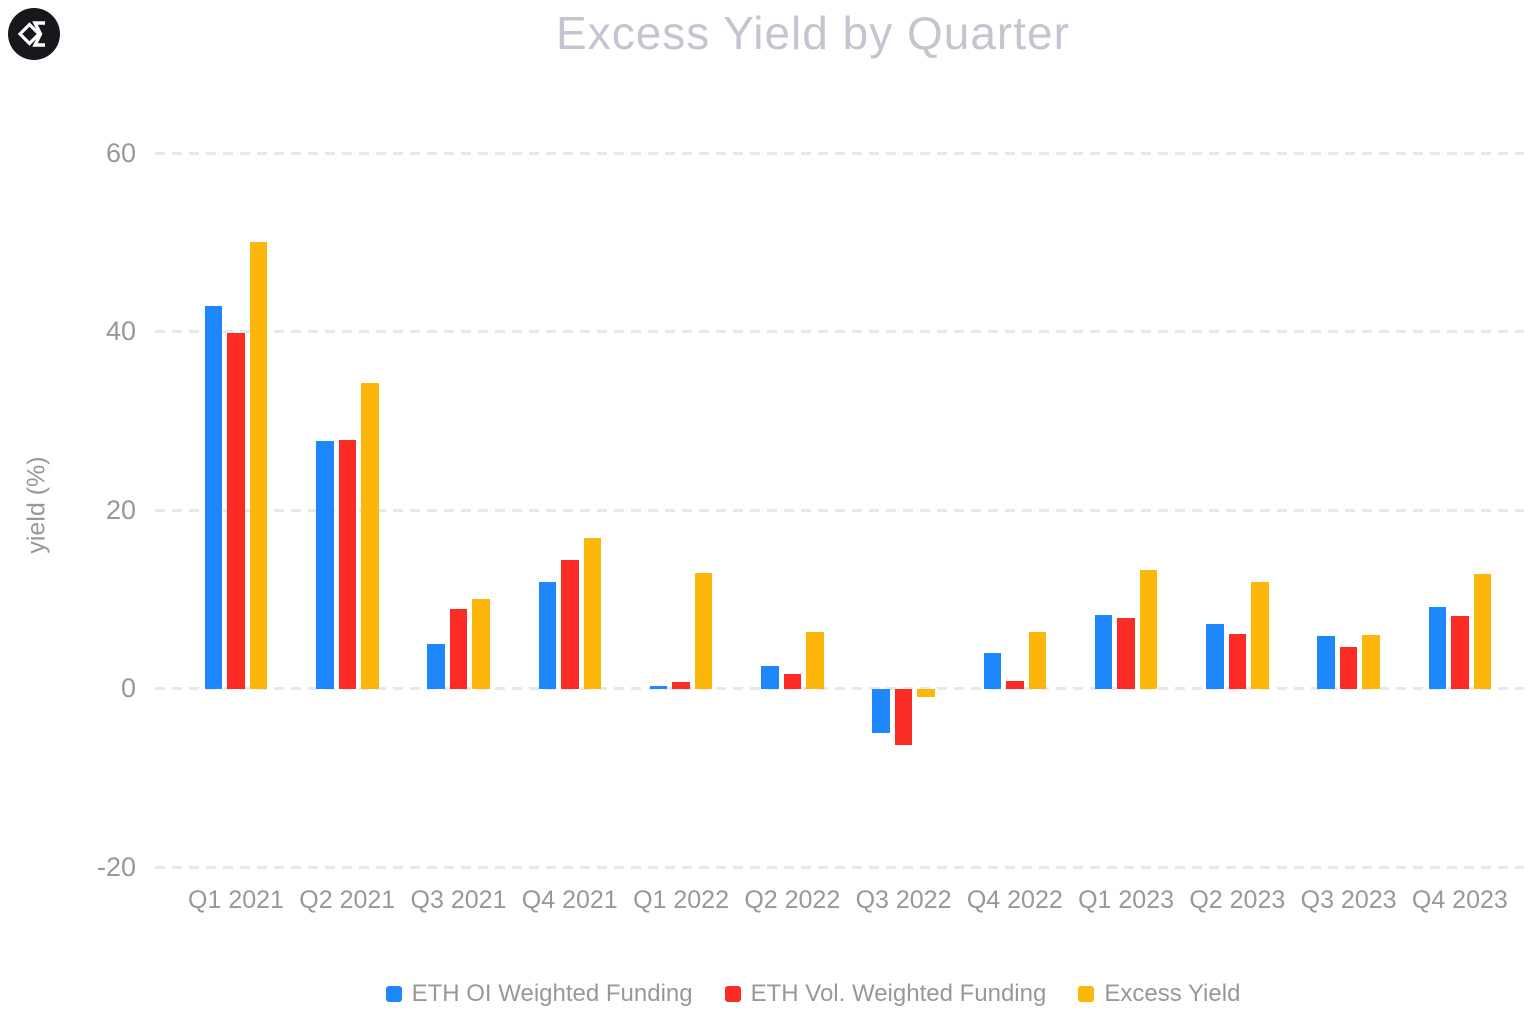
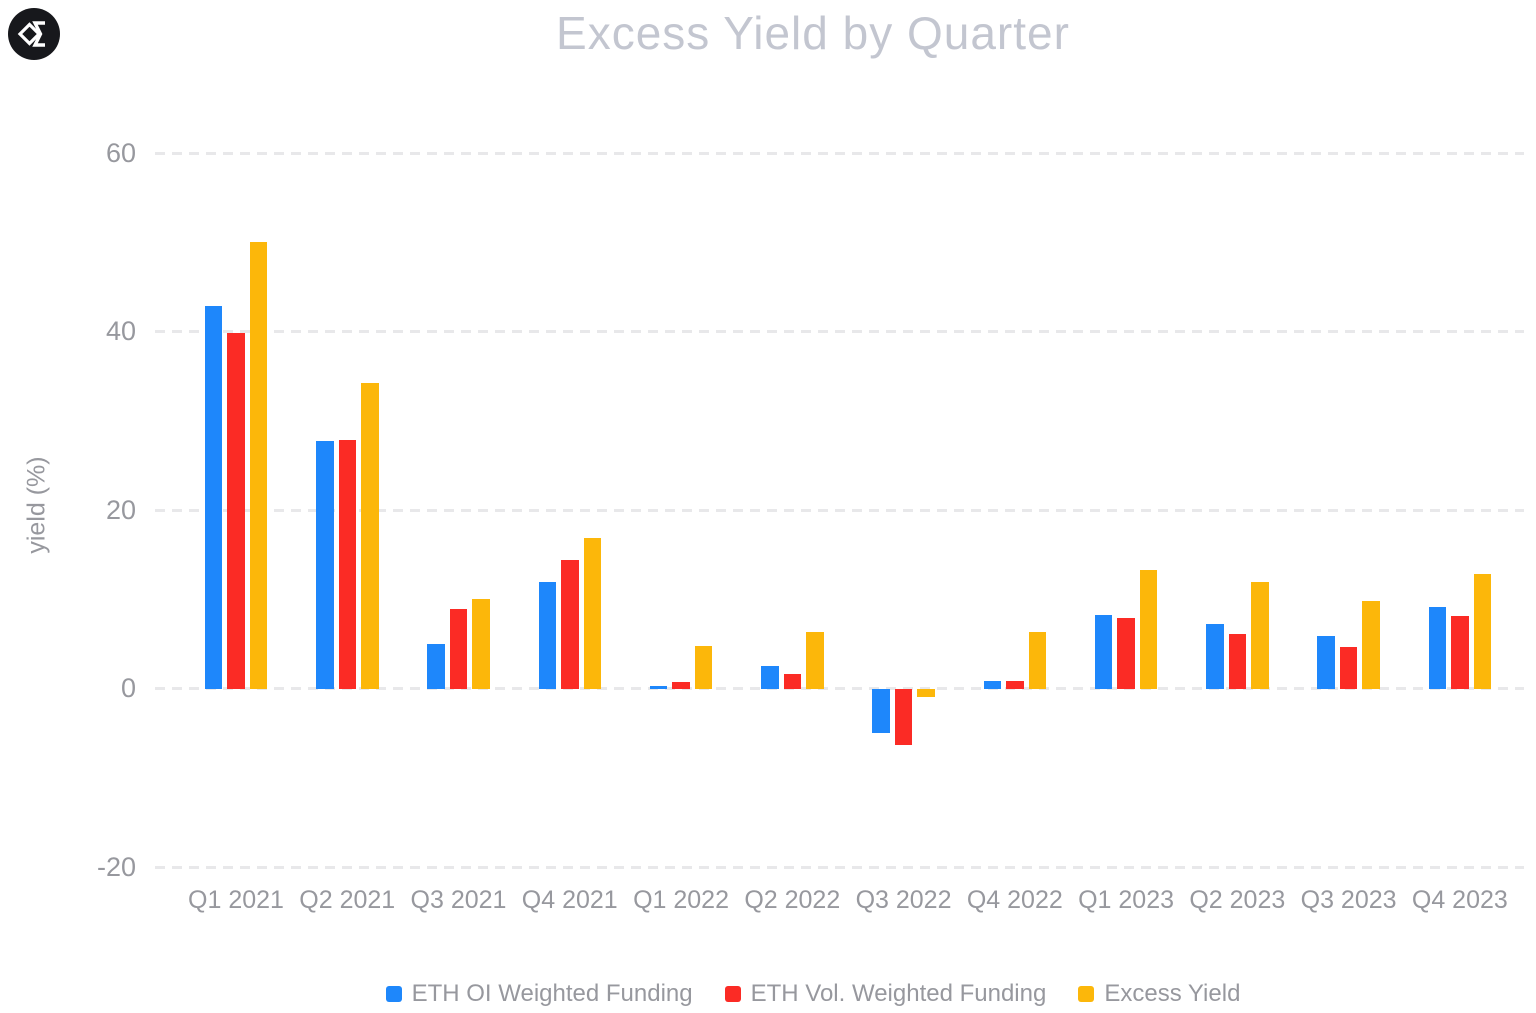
Excess Yield/Q1 2022: 13 -> 5
ETH OI Weighted Funding/Q4 2022: 4 -> 1
Excess Yield/Q3 2023: 6 -> 10
